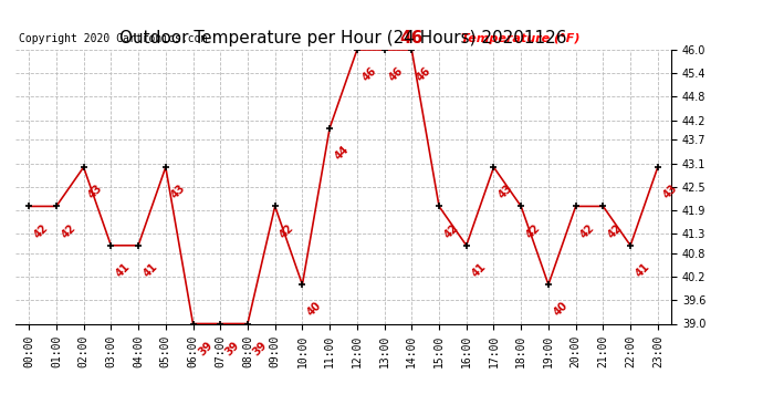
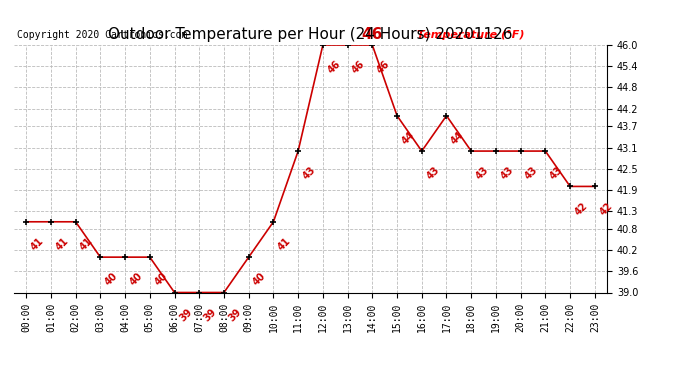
00:00: 42 -> 41
01:00: 42 -> 41
02:00: 43 -> 41
03:00: 41 -> 40
04:00: 41 -> 40
05:00: 43 -> 40
09:00: 42 -> 40
10:00: 40 -> 41
11:00: 44 -> 43
15:00: 42 -> 44
16:00: 41 -> 43
17:00: 43 -> 44
18:00: 42 -> 43
19:00: 40 -> 43
20:00: 42 -> 43
21:00: 42 -> 43
22:00: 41 -> 42
23:00: 43 -> 42
